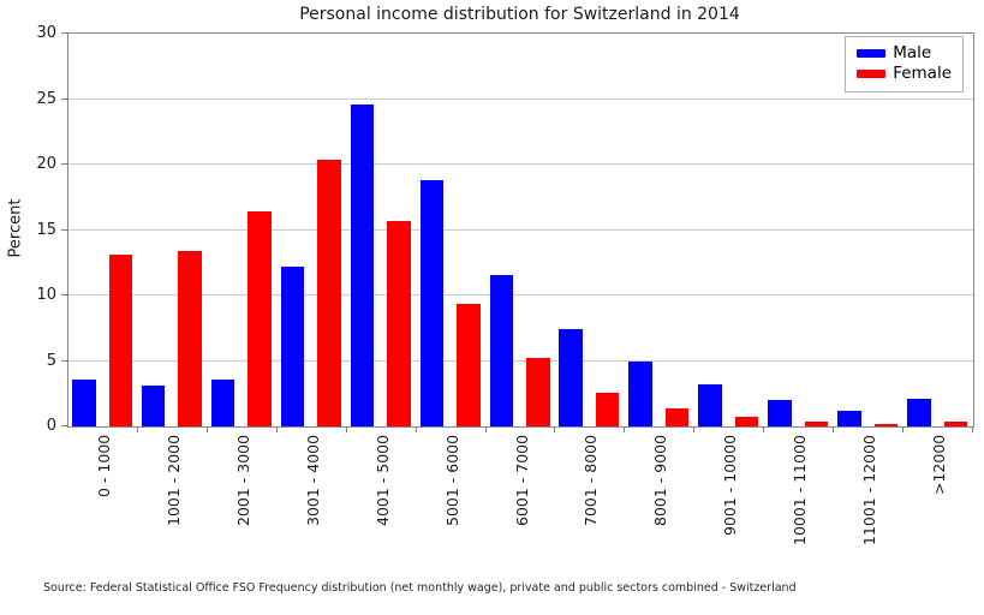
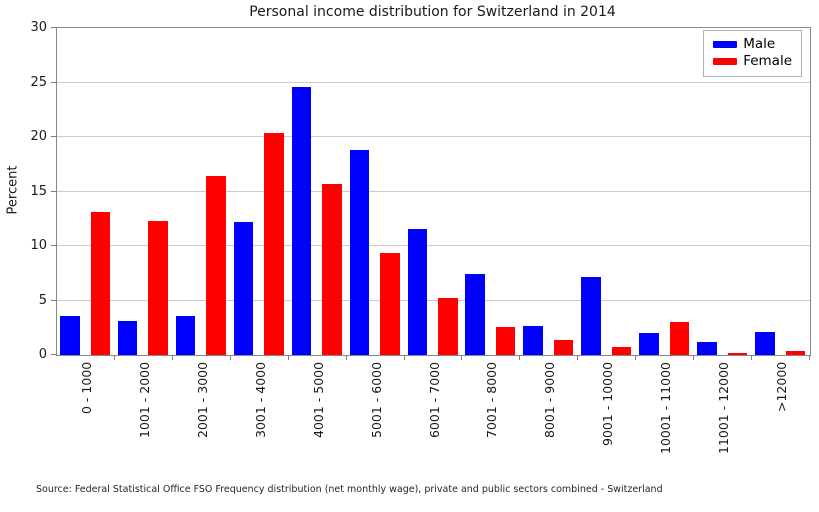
Female/1001 - 2000: 13.4 -> 12.3
Male/8001 - 9000: 5.0 -> 2.7
Male/9001 - 10000: 3.2 -> 7.2
Female/10001 - 11000: 0.4 -> 3.0
